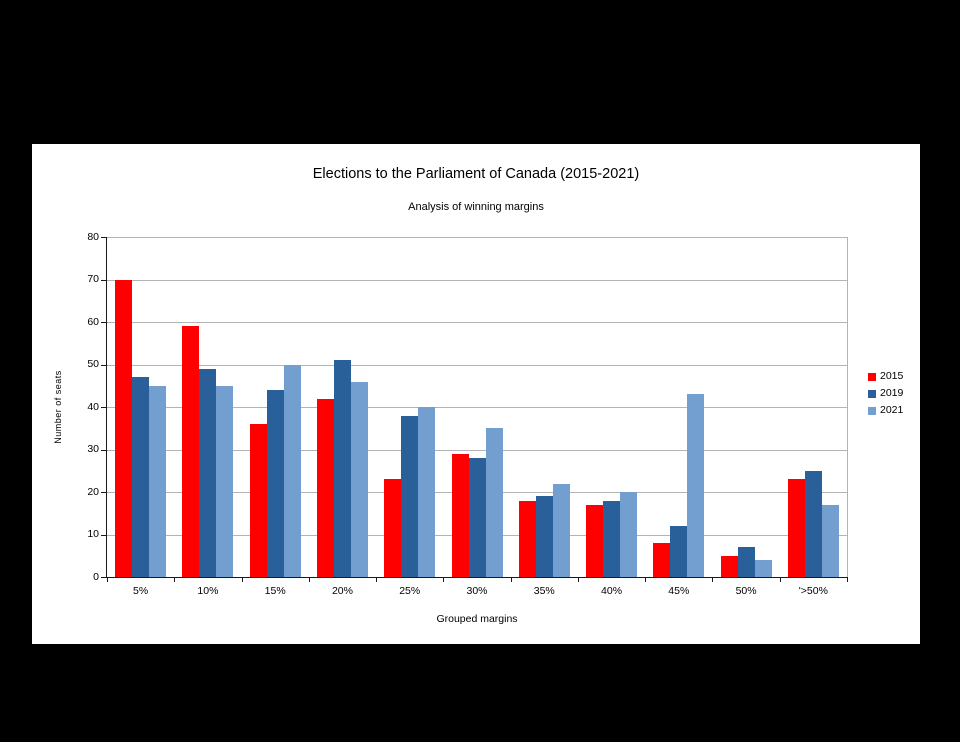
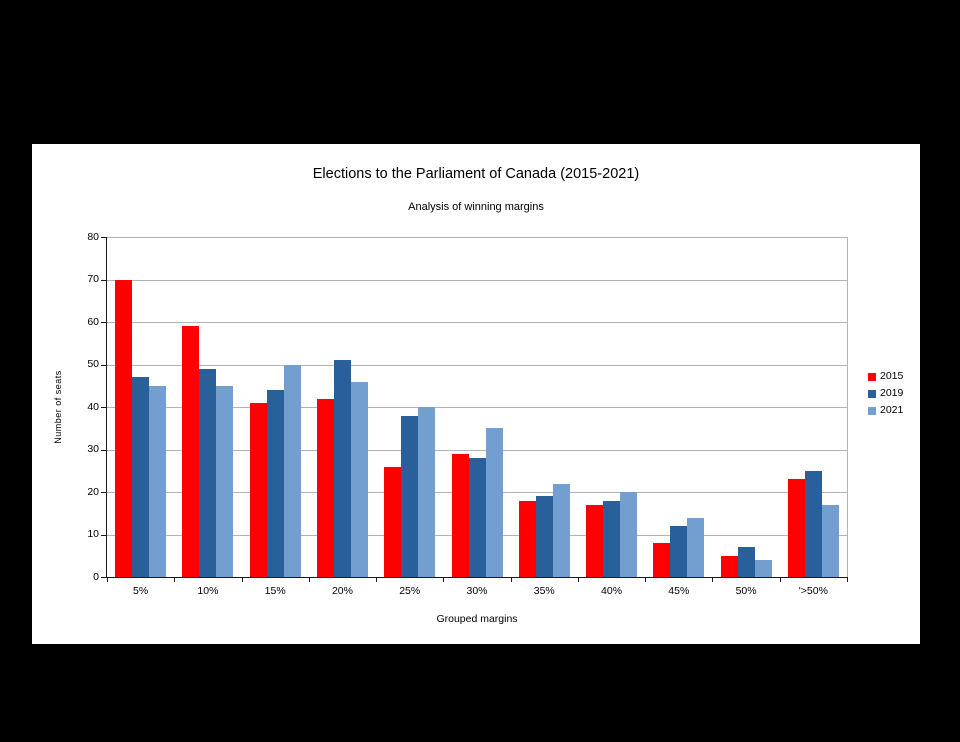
2015/15%: 36 -> 41
2015/25%: 23 -> 26
2021/45%: 43 -> 14
